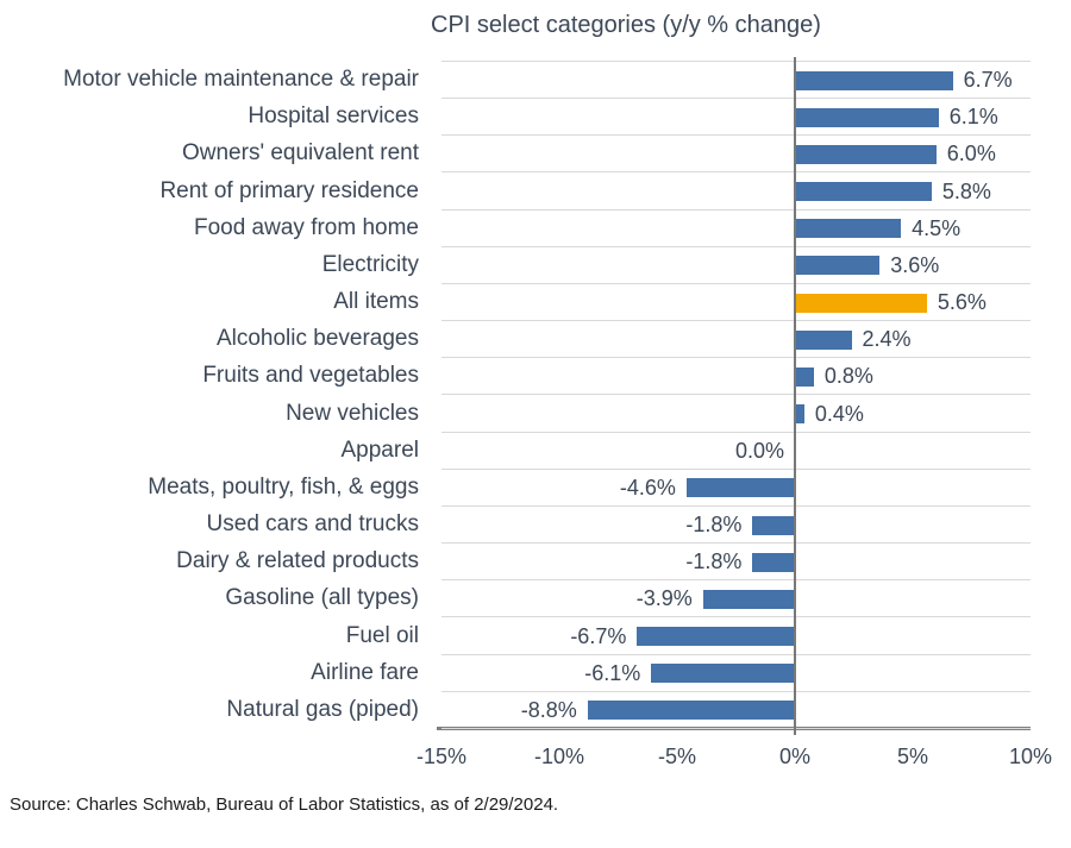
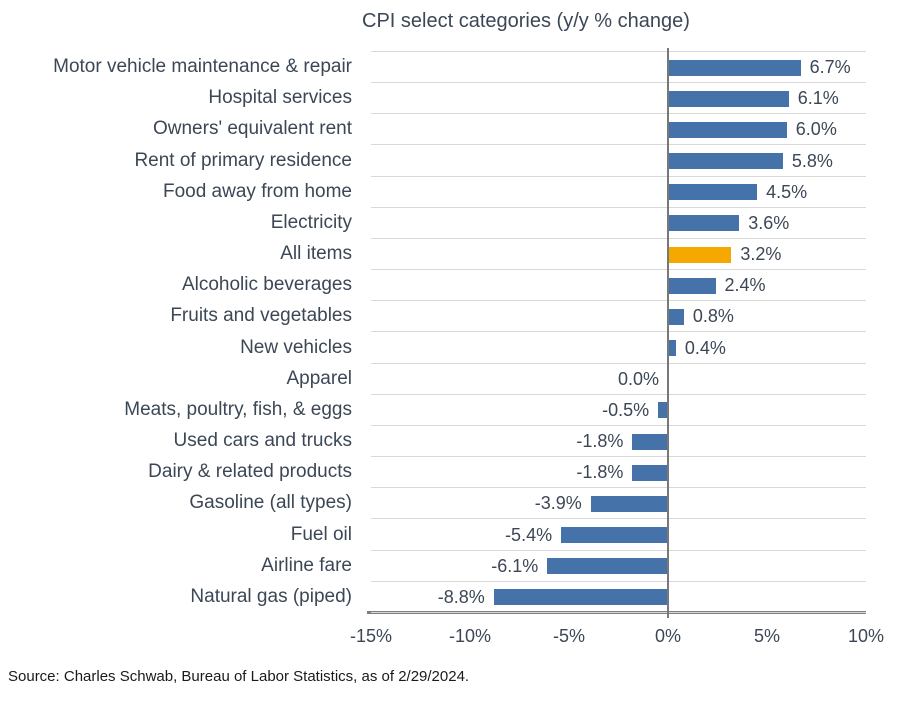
All items: 5.6% -> 3.2%
Meats, poultry, fish, & eggs: -4.6% -> -0.5%
Fuel oil: -6.7% -> -5.4%
